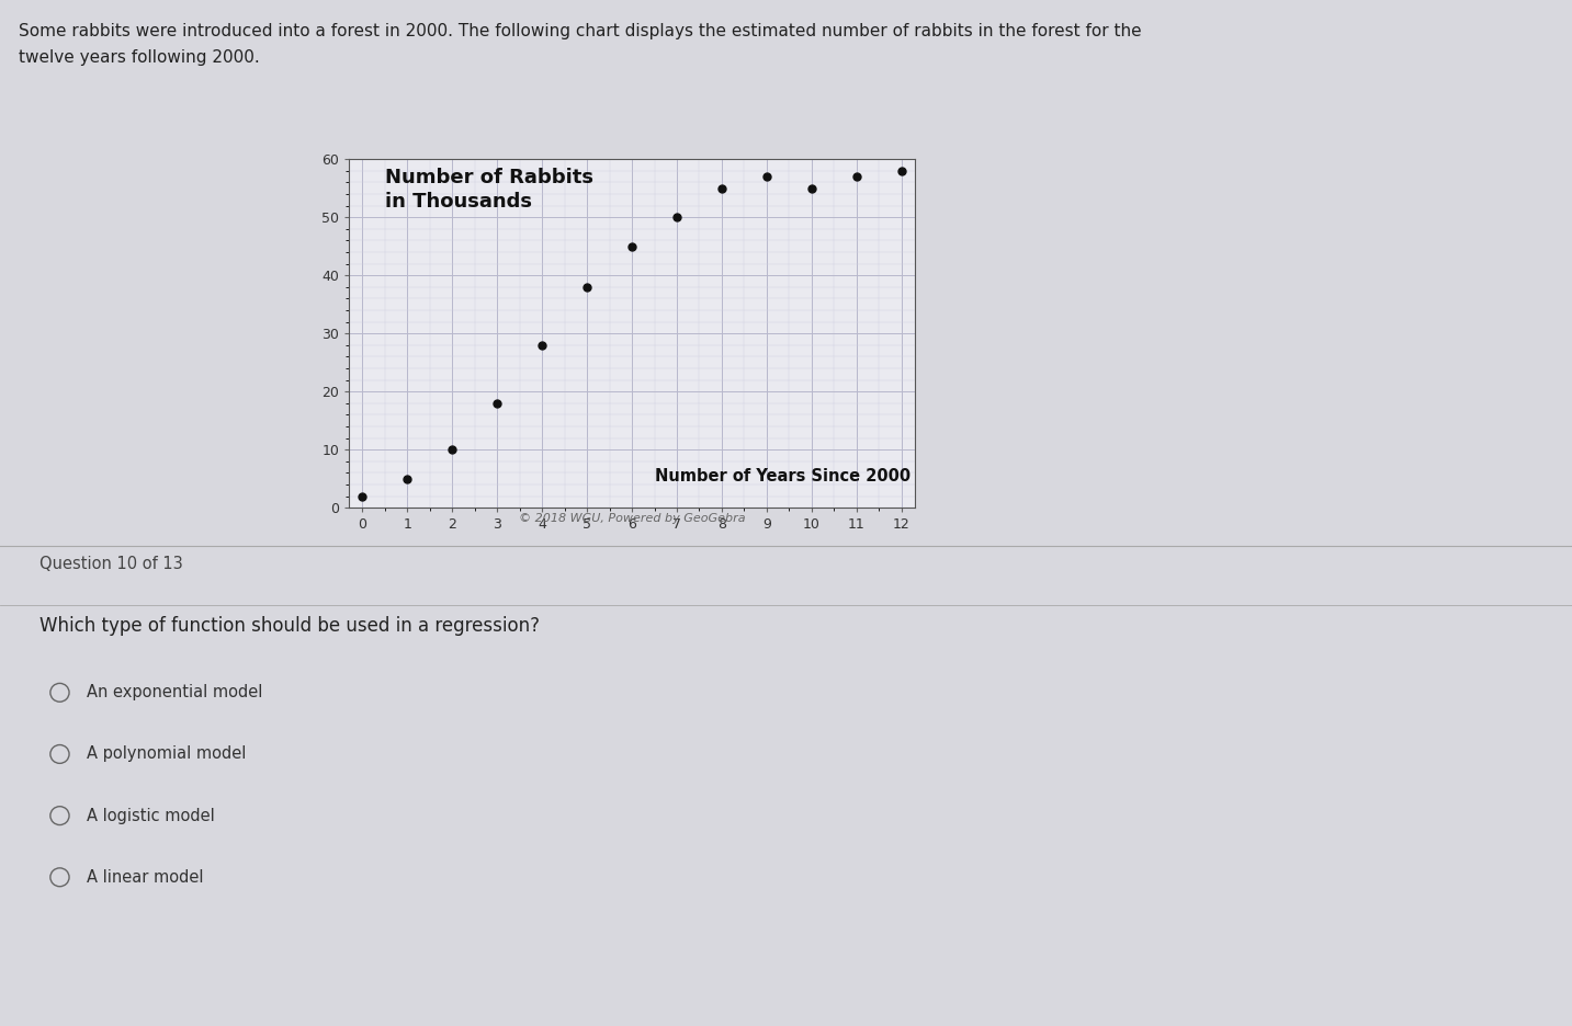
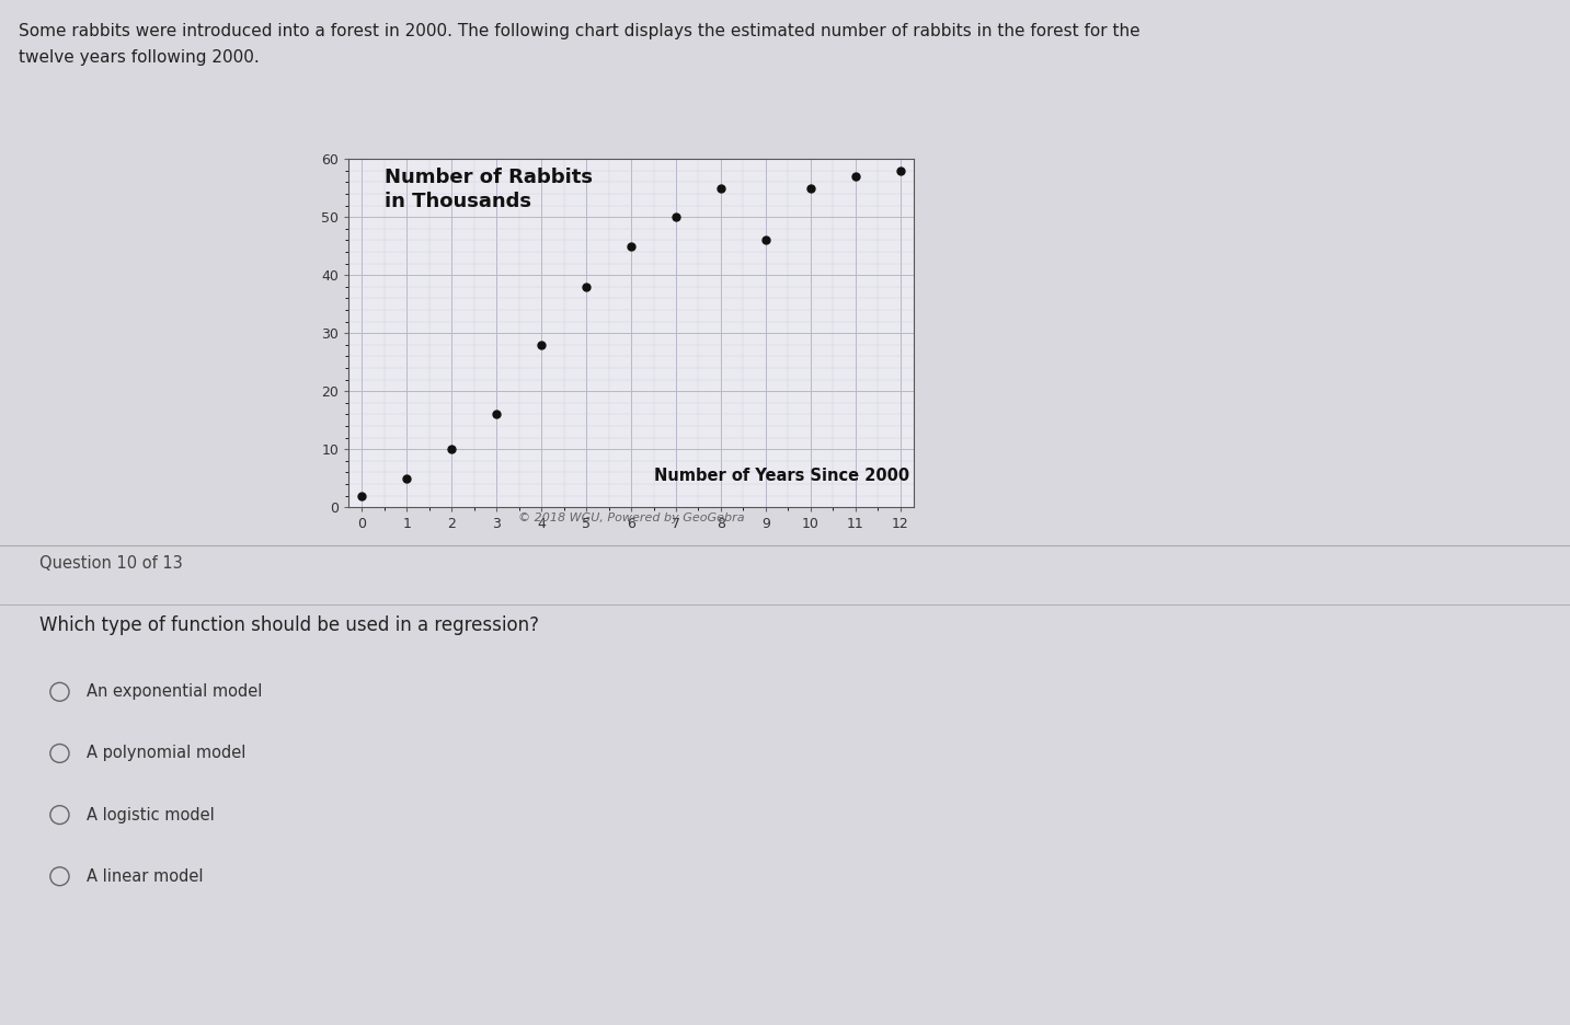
3: 18 -> 16
9: 57 -> 46
